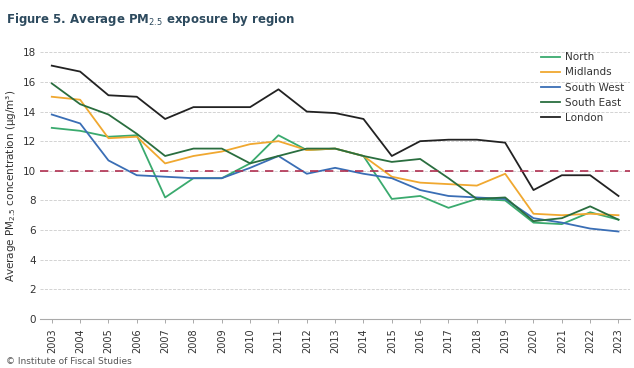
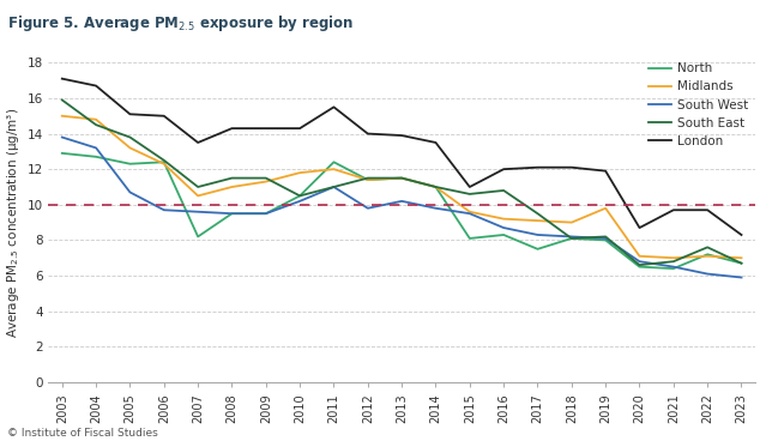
Midlands/2005: 12.2 -> 13.2
